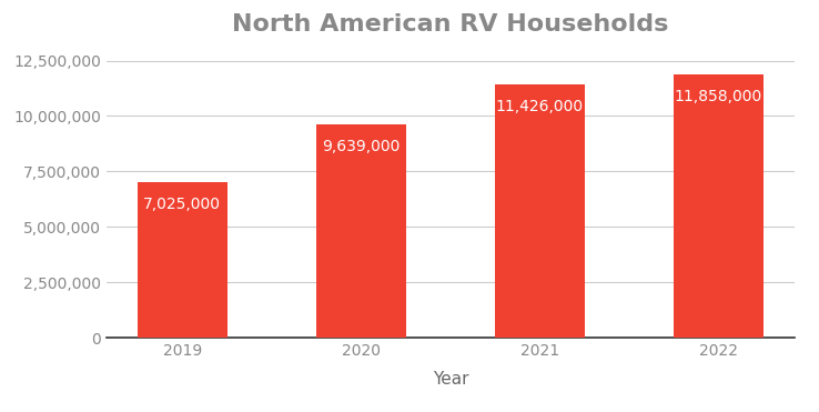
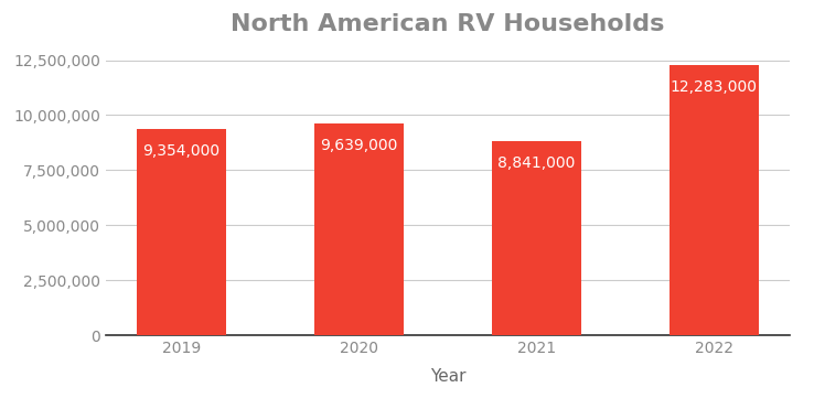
2019: 7,025,000 -> 9,354,000
2021: 11,426,000 -> 8,841,000
2022: 11,858,000 -> 12,283,000
